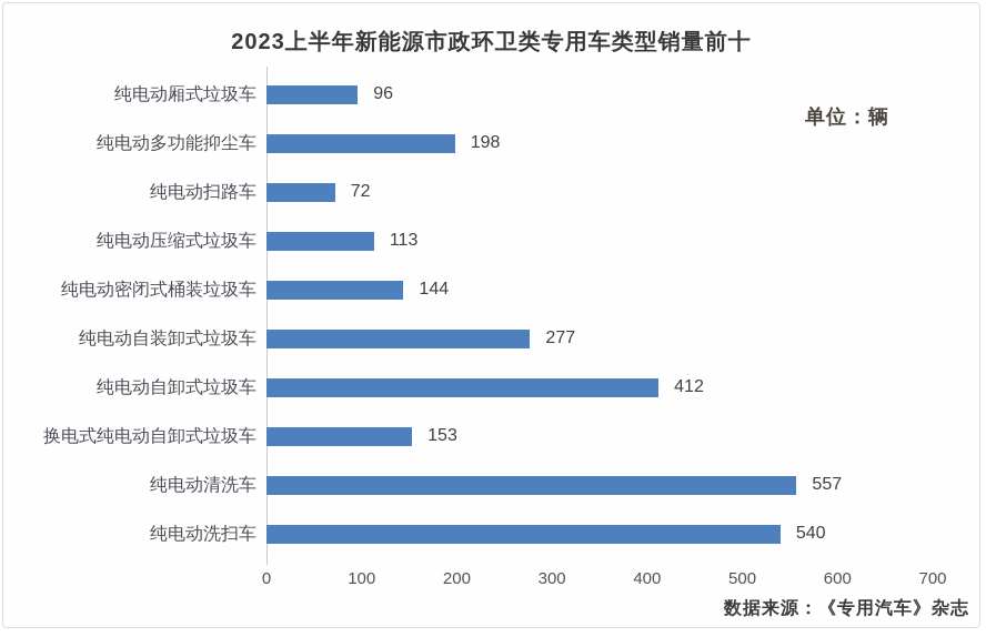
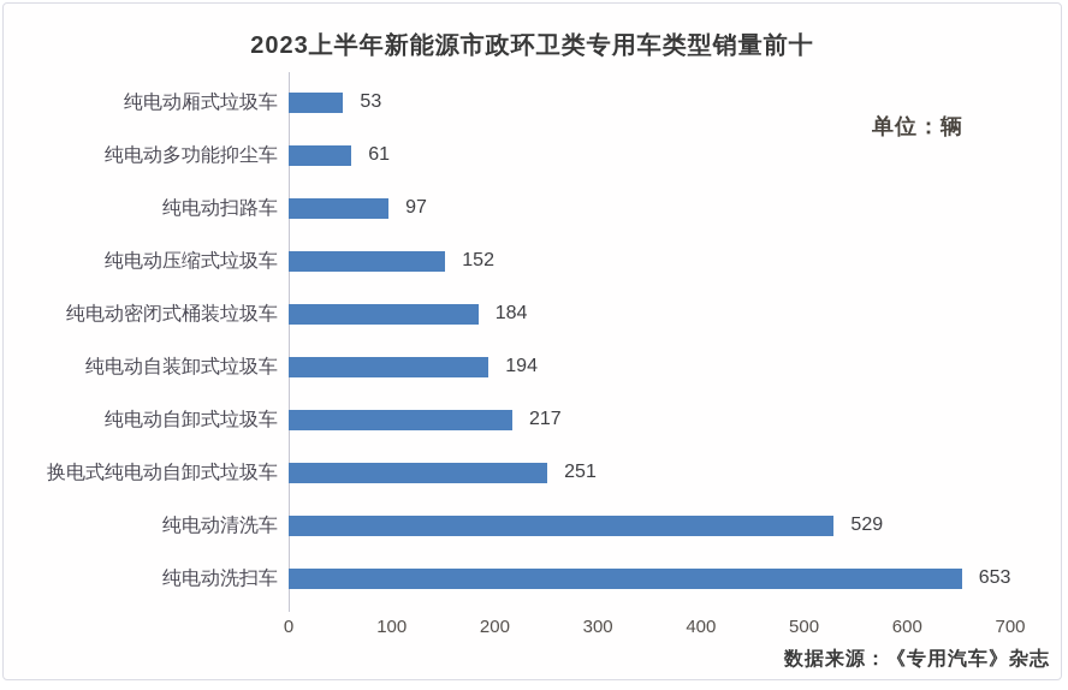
纯电动厢式垃圾车: 96 -> 53
纯电动多功能抑尘车: 198 -> 61
纯电动扫路车: 72 -> 97
纯电动压缩式垃圾车: 113 -> 152
纯电动密闭式桶装垃圾车: 144 -> 184
纯电动自装卸式垃圾车: 277 -> 194
纯电动自卸式垃圾车: 412 -> 217
换电式纯电动自卸式垃圾车: 153 -> 251
纯电动清洗车: 557 -> 529
纯电动洗扫车: 540 -> 653
